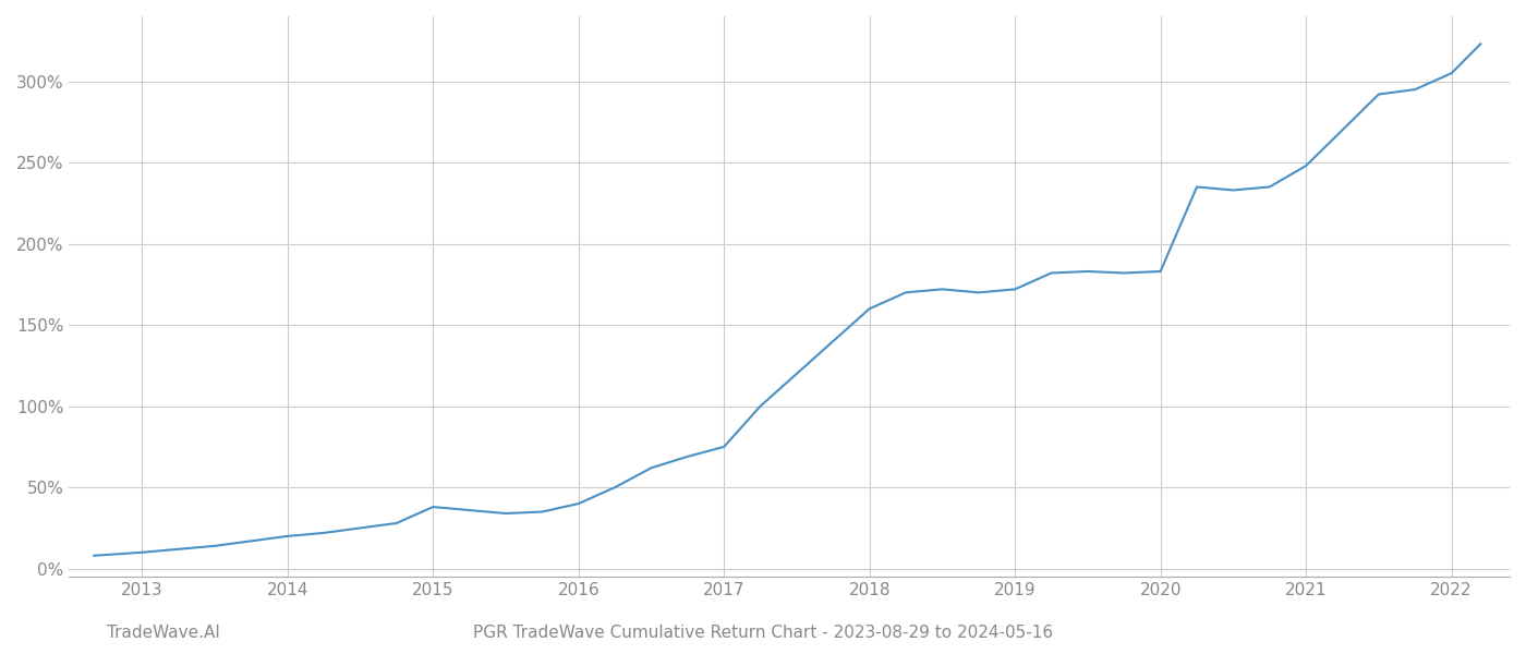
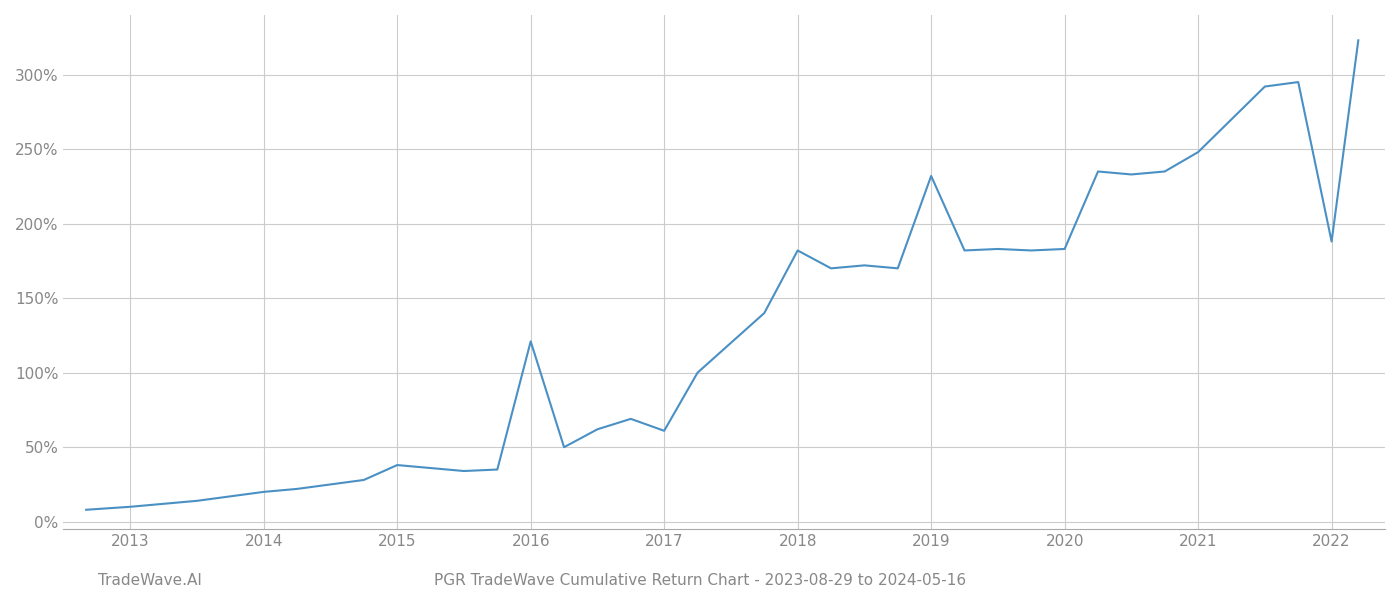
2016: 40% -> 121%
2017: 75% -> 61%
2018: 160% -> 182%
2019: 172% -> 232%
2022: 305% -> 188%
